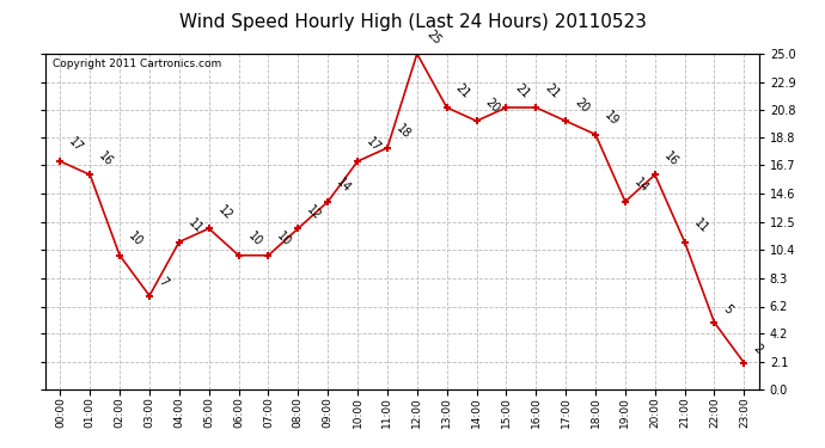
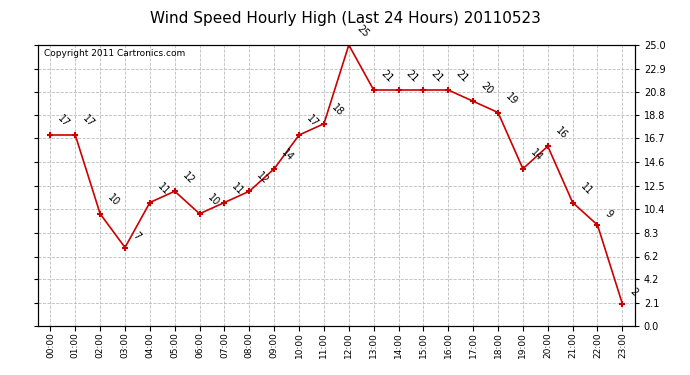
01:00: 16 -> 17
07:00: 10 -> 11
14:00: 20 -> 21
22:00: 5 -> 9
